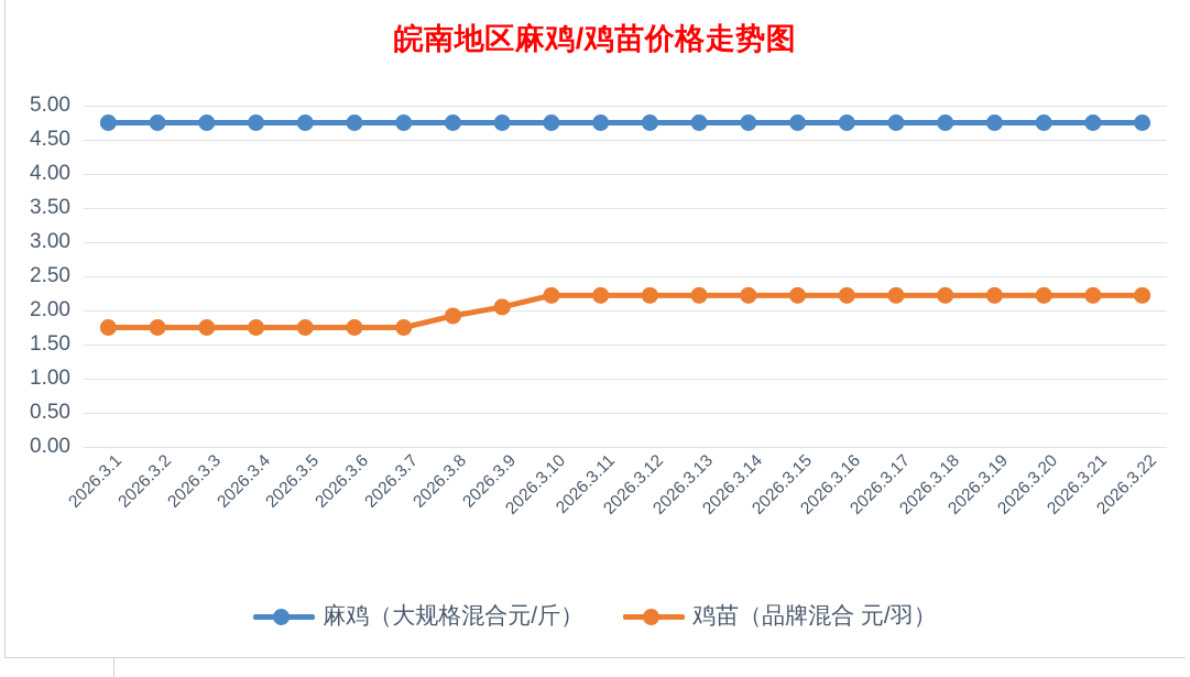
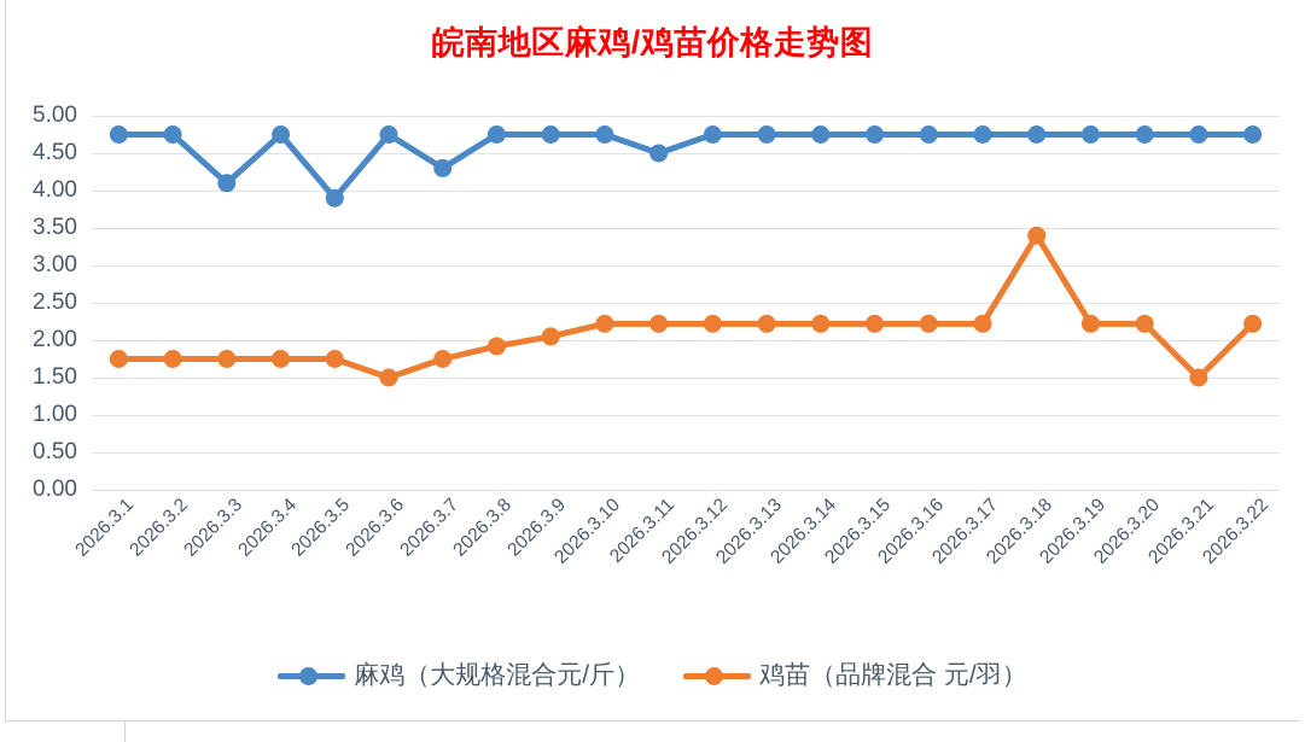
麻鸡（大规格混合元/斤）/2026.3.3: 4.8 -> 4.1
麻鸡（大规格混合元/斤）/2026.3.5: 4.8 -> 3.9
鸡苗（品牌混合 元/羽）/2026.3.6: 1.8 -> 1.5
麻鸡（大规格混合元/斤）/2026.3.7: 4.8 -> 4.3
麻鸡（大规格混合元/斤）/2026.3.11: 4.8 -> 4.5
鸡苗（品牌混合 元/羽）/2026.3.18: 2.2 -> 3.4
鸡苗（品牌混合 元/羽）/2026.3.21: 2.2 -> 1.5
